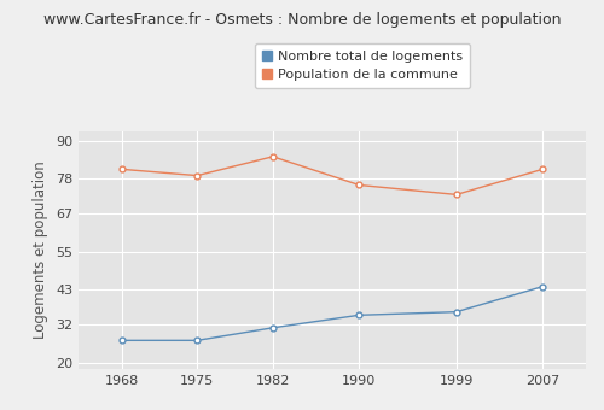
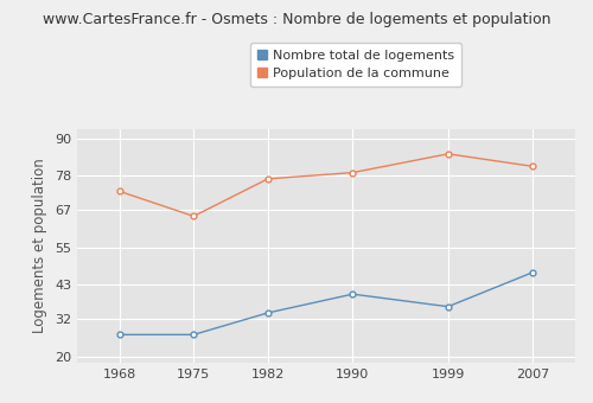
Population de la commune/1968: 81 -> 73
Population de la commune/1975: 79 -> 65
Nombre total de logements/1982: 31 -> 34
Population de la commune/1982: 85 -> 77
Nombre total de logements/1990: 35 -> 40
Population de la commune/1990: 76 -> 79
Population de la commune/1999: 73 -> 85
Nombre total de logements/2007: 44 -> 47
